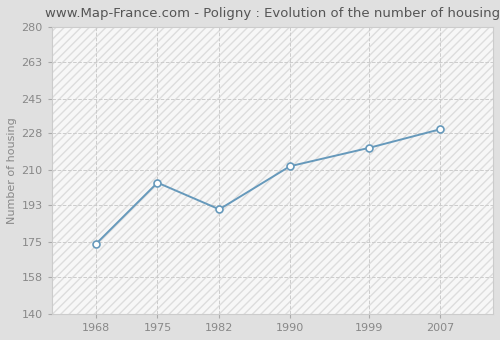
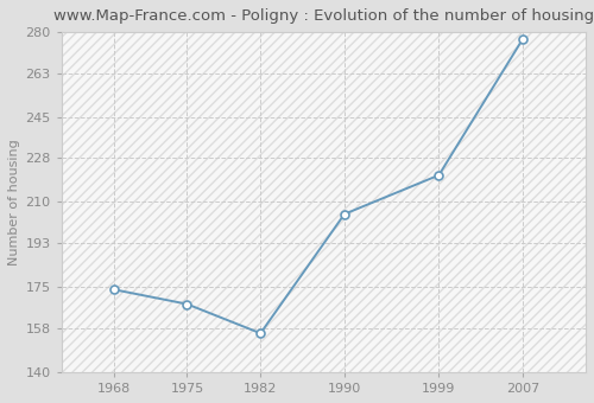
1975: 204 -> 168
1982: 191 -> 156
1990: 212 -> 205
2007: 230 -> 277
